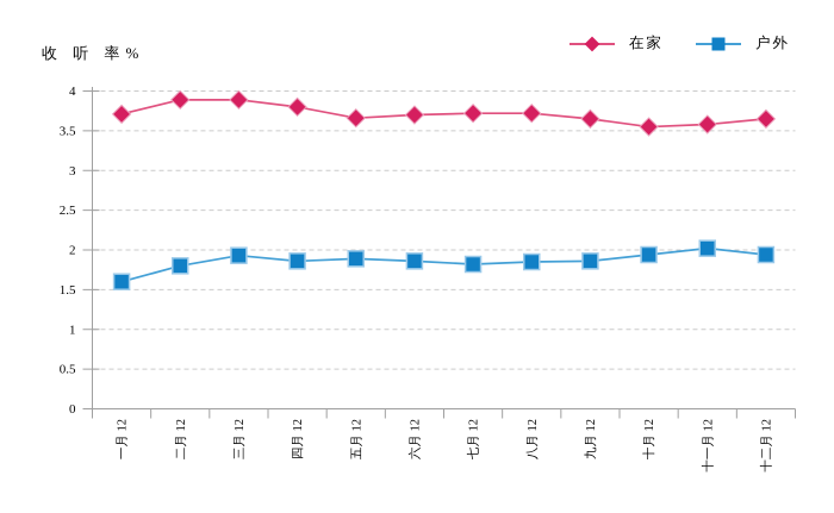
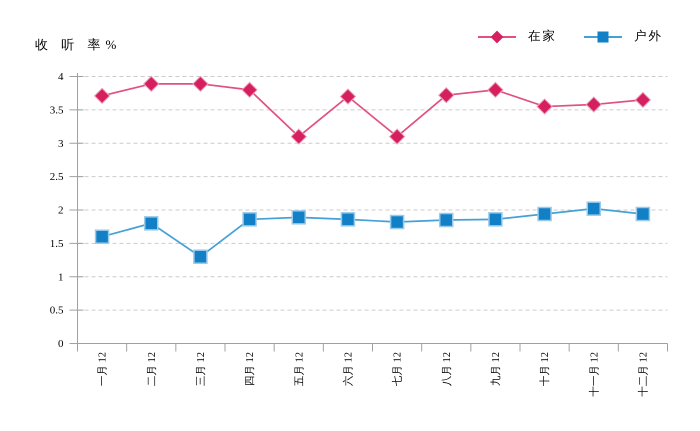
户外/三月 12: 1.9 -> 1.3
在家/五月 12: 3.7 -> 3.1
在家/七月 12: 3.7 -> 3.1
在家/九月 12: 3.6 -> 3.8
